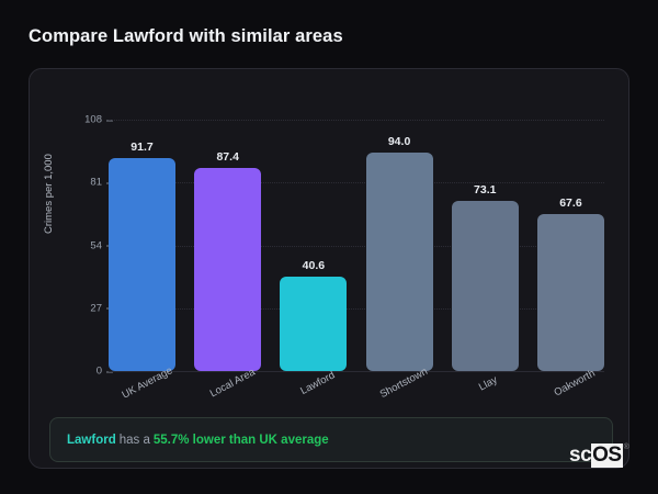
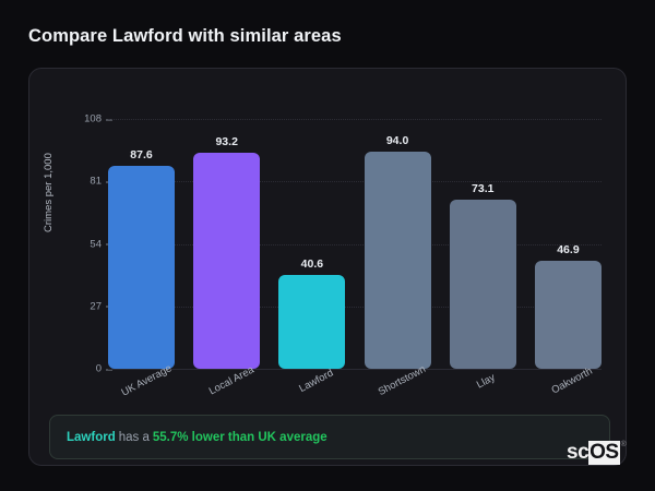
UK Average: 91.7 -> 87.6
Local Area: 87.4 -> 93.2
Oakworth: 67.6 -> 46.9
